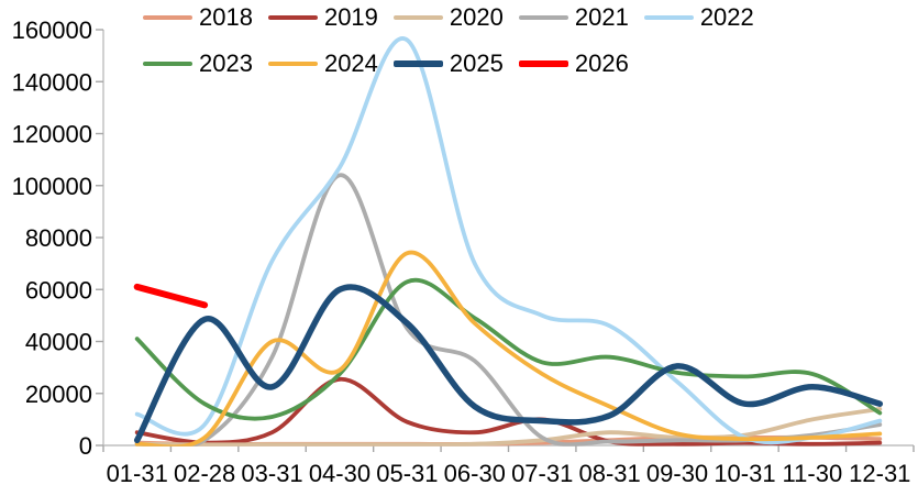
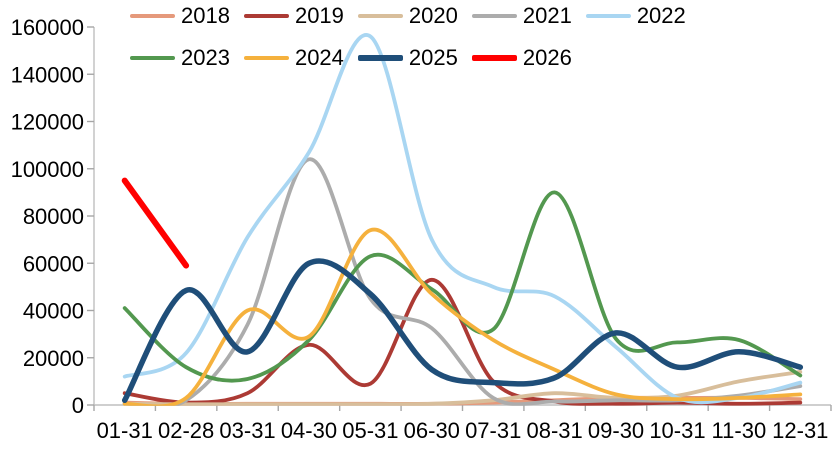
2026/01-31: 61000 -> 95000
2022/02-28: 8000 -> 22000
2026/02-28: 54000 -> 59000
2019/06-30: 5000 -> 53000
2023/08-31: 34000 -> 90000
